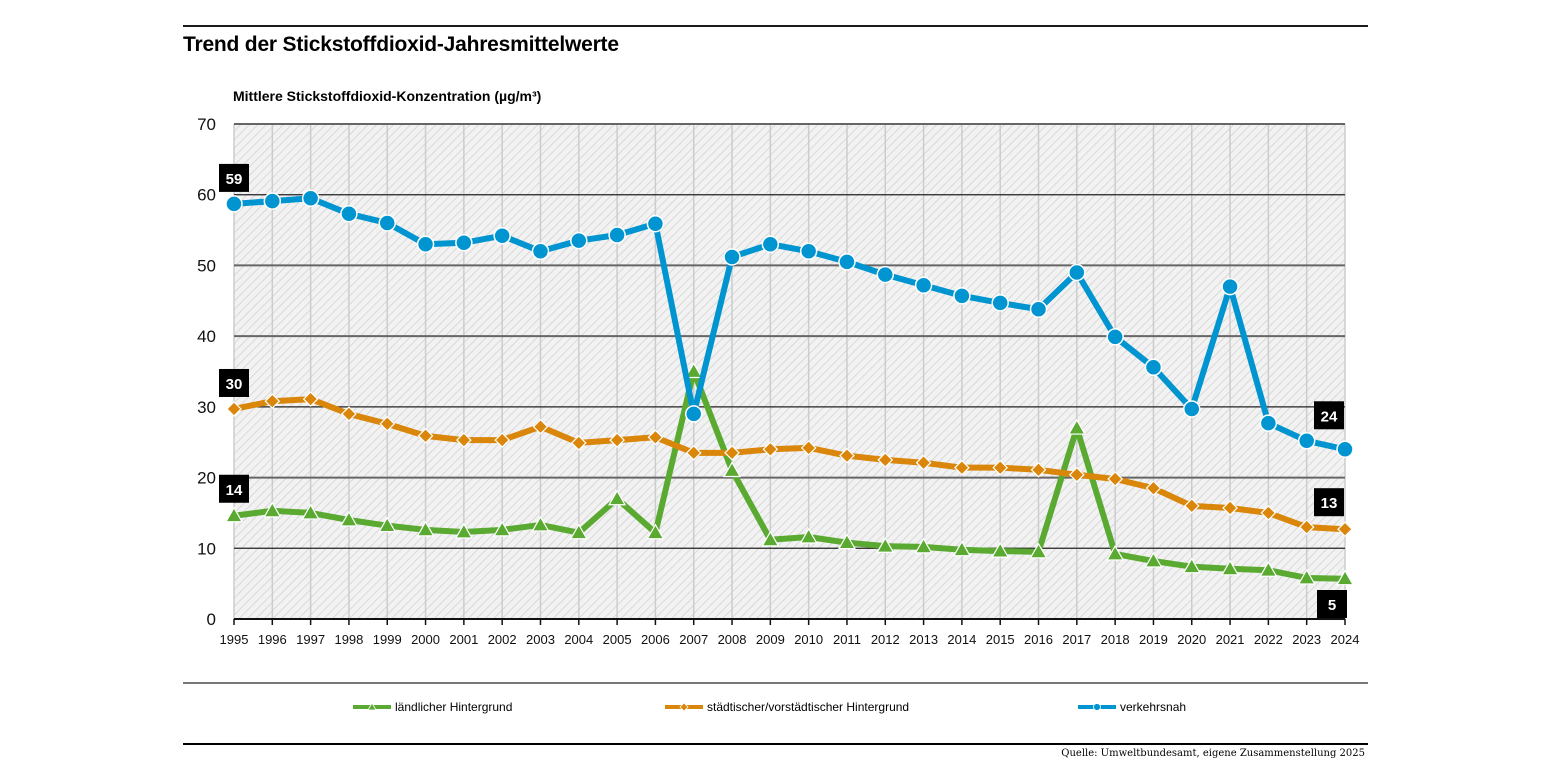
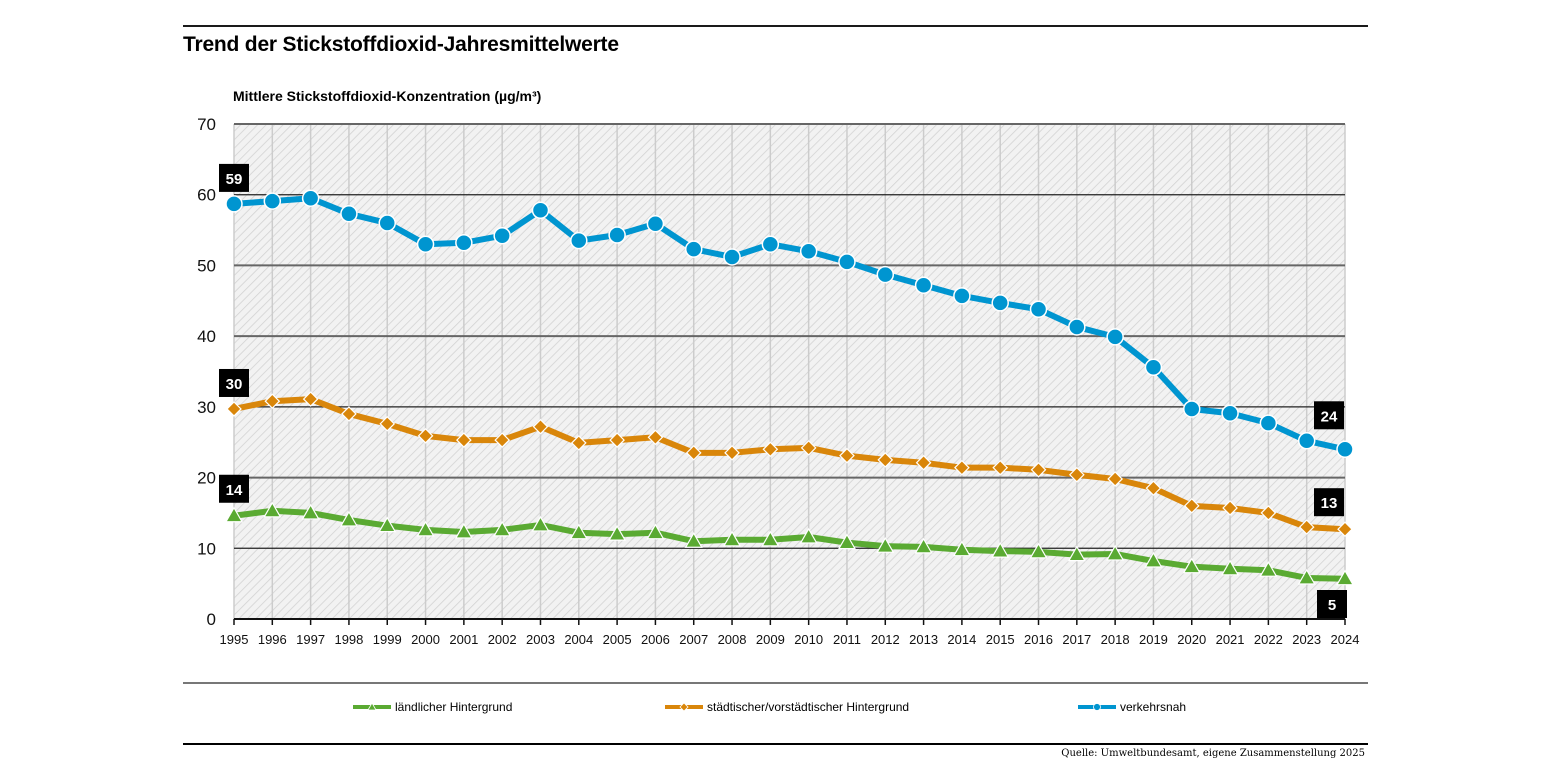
verkehrsnah/2003: 52 -> 58
ländlicher Hintergrund/2005: 17 -> 12
ländlicher Hintergrund/2007: 35 -> 11
verkehrsnah/2007: 29 -> 52
ländlicher Hintergrund/2008: 21 -> 11
ländlicher Hintergrund/2017: 27 -> 9
verkehrsnah/2017: 49 -> 41
verkehrsnah/2021: 47 -> 29
